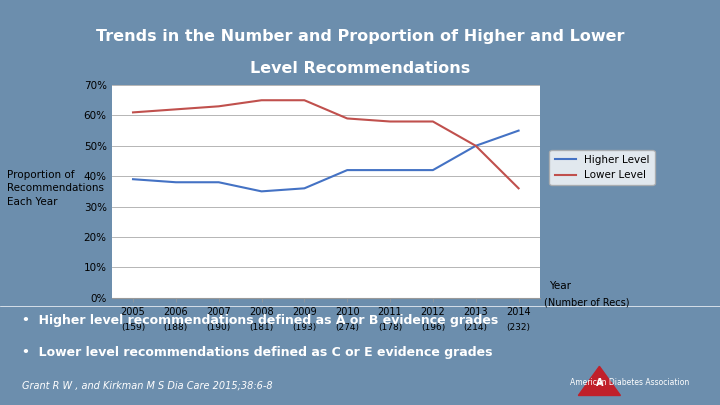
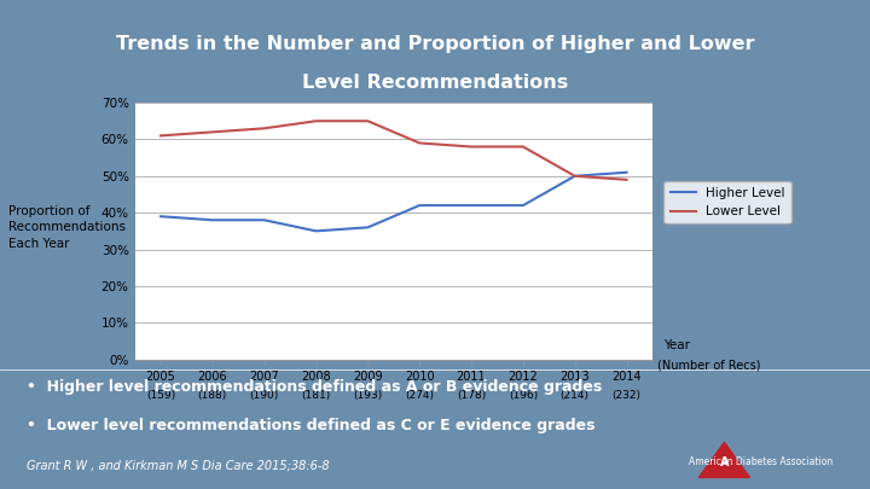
Higher Level/2014: 55% -> 51%
Lower Level/2014: 36% -> 49%
